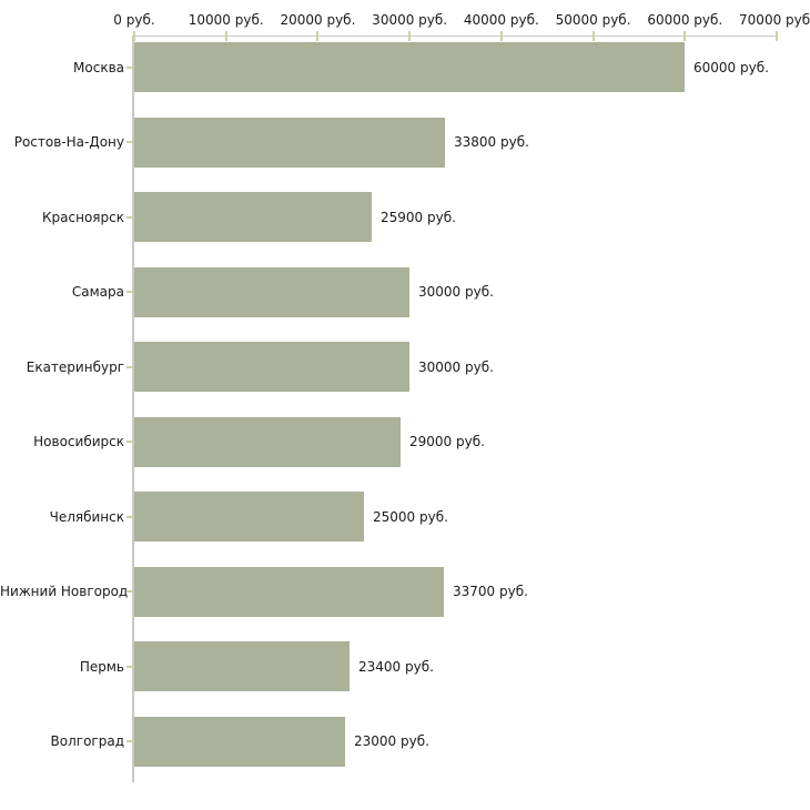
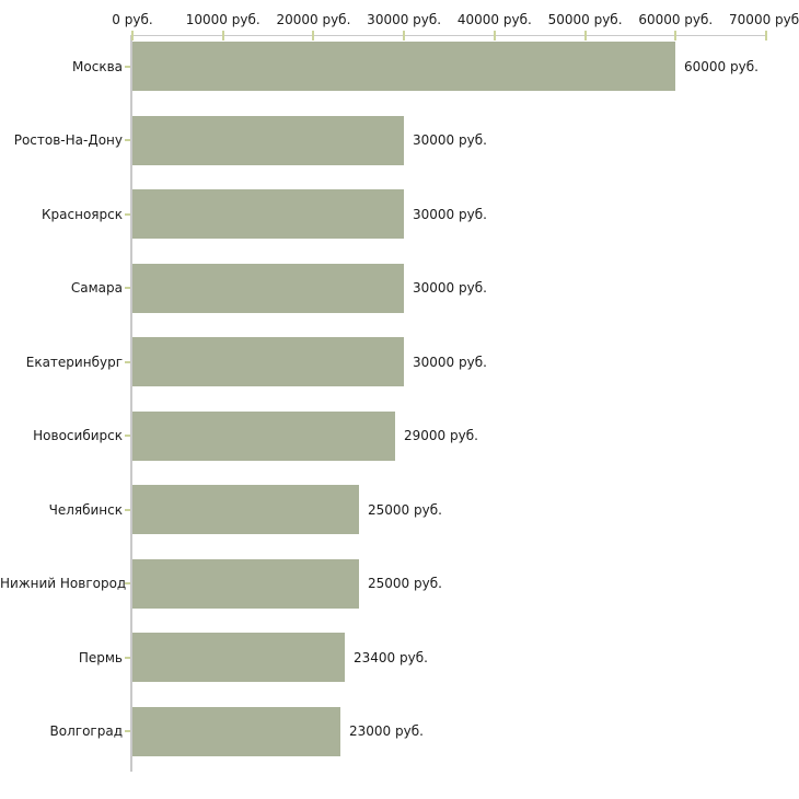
Ростов-На-Дону: 33800 -> 30000
Красноярск: 25900 -> 30000
Нижний Новгород: 33700 -> 25000
